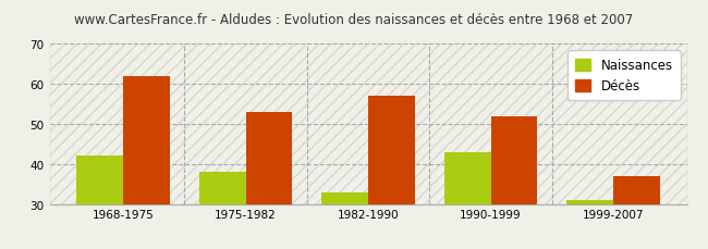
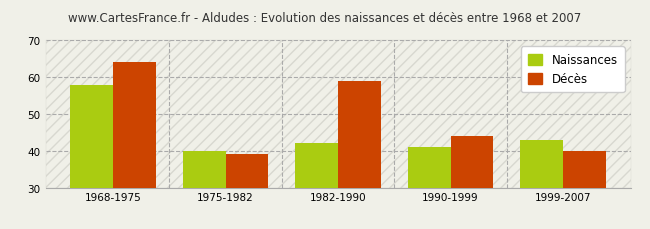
Naissances/1968-1975: 42 -> 58
Décès/1968-1975: 62 -> 64
Naissances/1975-1982: 38 -> 40
Décès/1975-1982: 53 -> 39
Naissances/1982-1990: 33 -> 42
Décès/1982-1990: 57 -> 59
Naissances/1990-1999: 43 -> 41
Décès/1990-1999: 52 -> 44
Naissances/1999-2007: 31 -> 43
Décès/1999-2007: 37 -> 40
